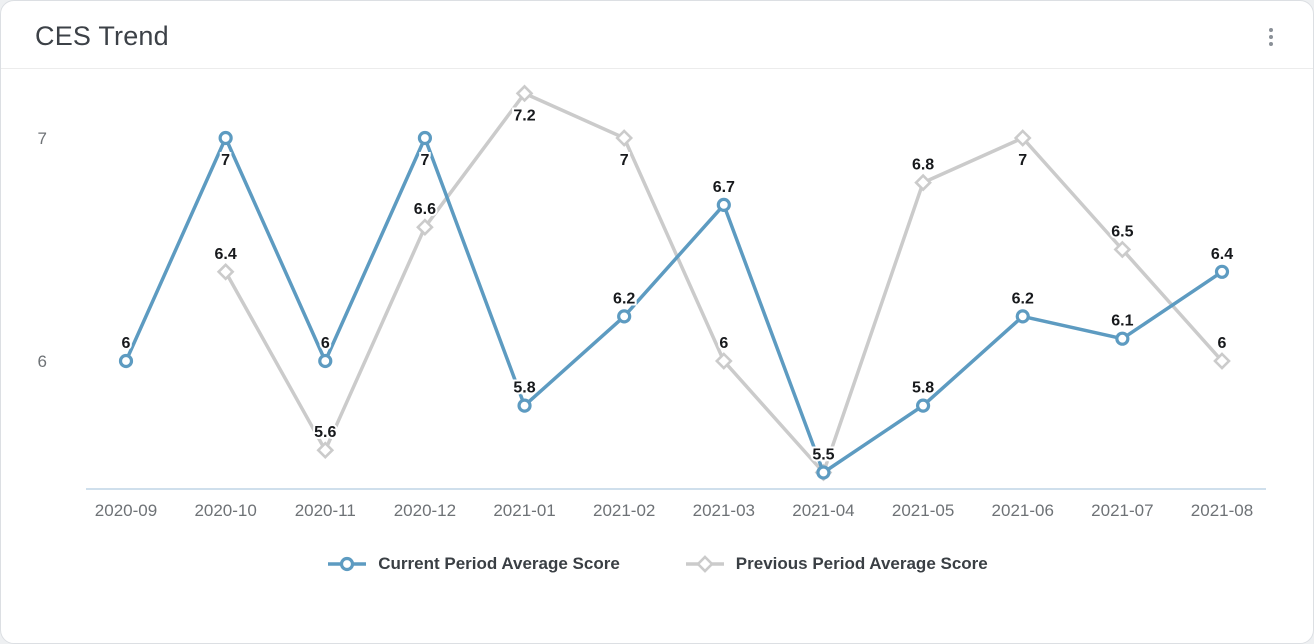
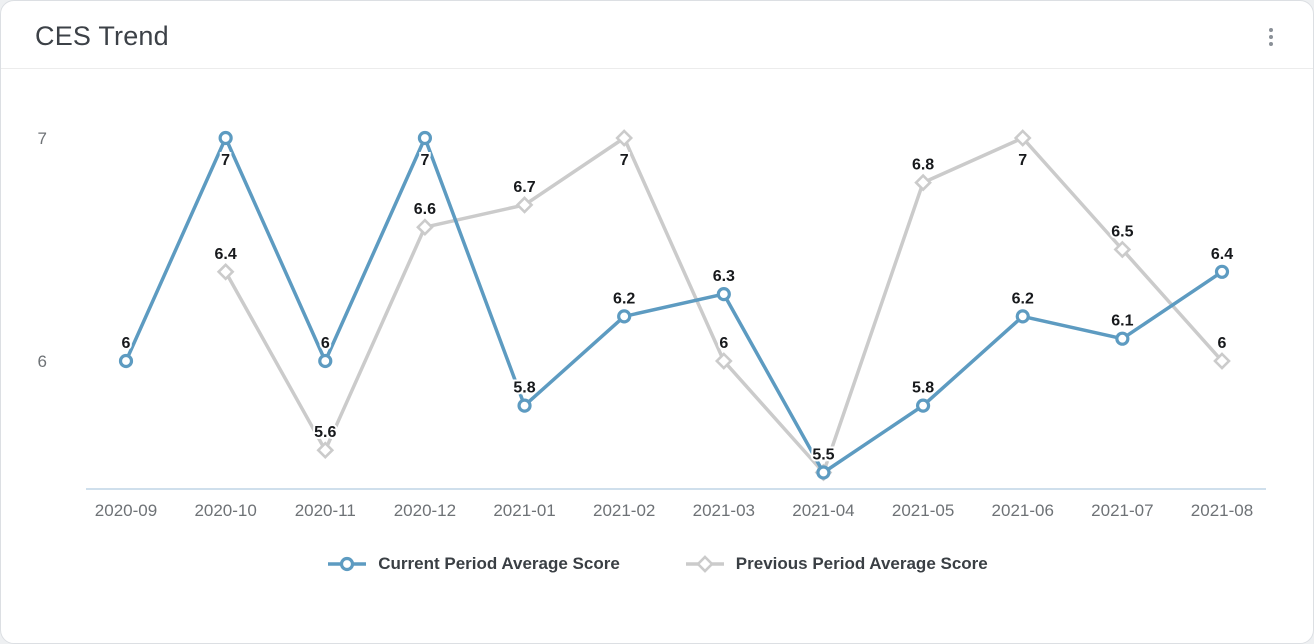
Previous Period Average Score/2021-01: 7.2 -> 6.7
Current Period Average Score/2021-03: 6.7 -> 6.3
